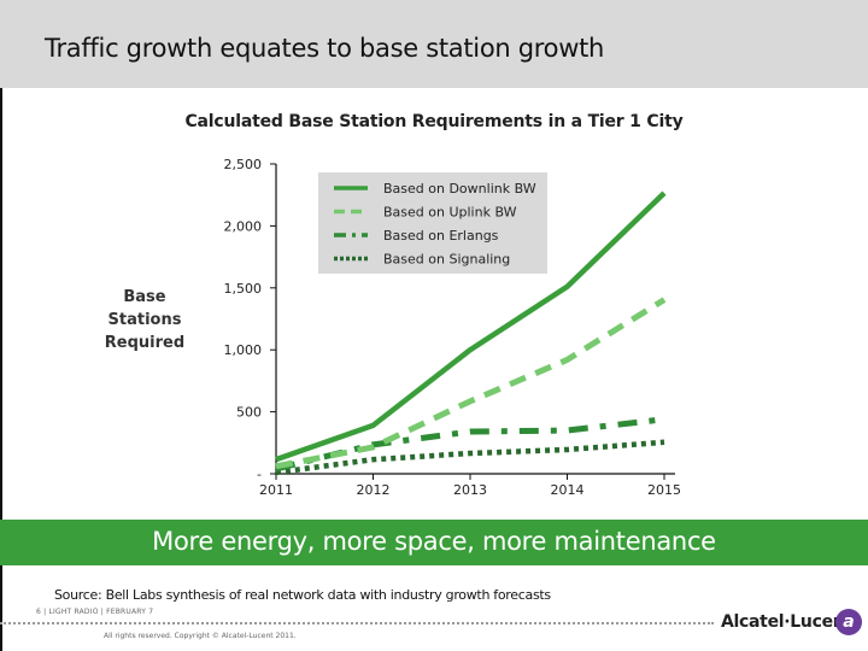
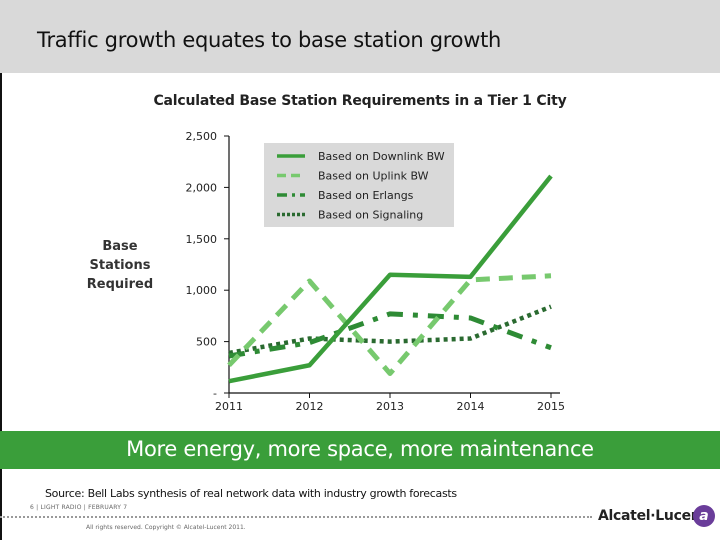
Based on Uplink BW/2011: 60 -> 270
Based on Erlangs/2011: 40 -> 360
Based on Signaling/2011: 10 -> 390
Based on Downlink BW/2012: 390 -> 270
Based on Uplink BW/2012: 220 -> 1090
Based on Erlangs/2012: 240 -> 490
Based on Signaling/2012: 120 -> 530
Based on Downlink BW/2013: 1000 -> 1150
Based on Uplink BW/2013: 580 -> 190
Based on Erlangs/2013: 340 -> 770
Based on Signaling/2013: 160 -> 500
Based on Downlink BW/2014: 1510 -> 1130
Based on Uplink BW/2014: 920 -> 1100
Based on Erlangs/2014: 350 -> 730
Based on Signaling/2014: 200 -> 530
Based on Downlink BW/2015: 2260 -> 2110
Based on Uplink BW/2015: 1400 -> 1140
Based on Signaling/2015: 260 -> 840
